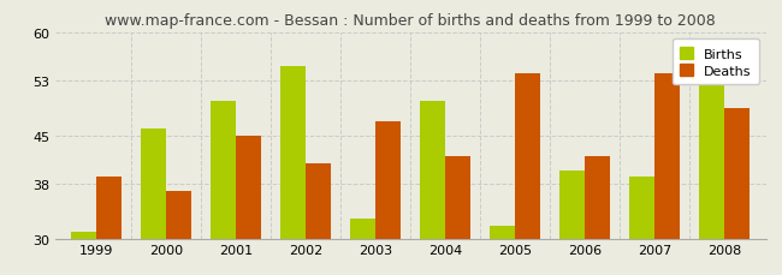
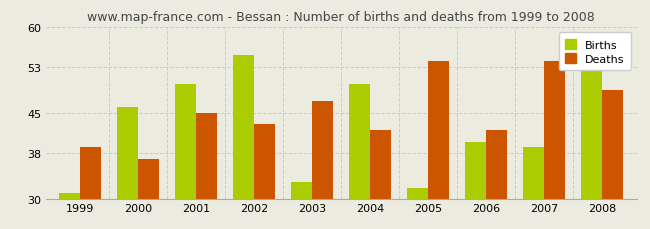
Deaths/2002: 41 -> 43
